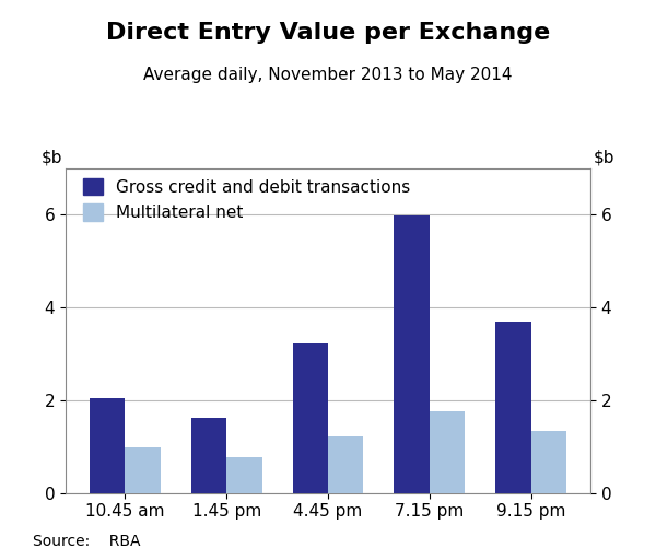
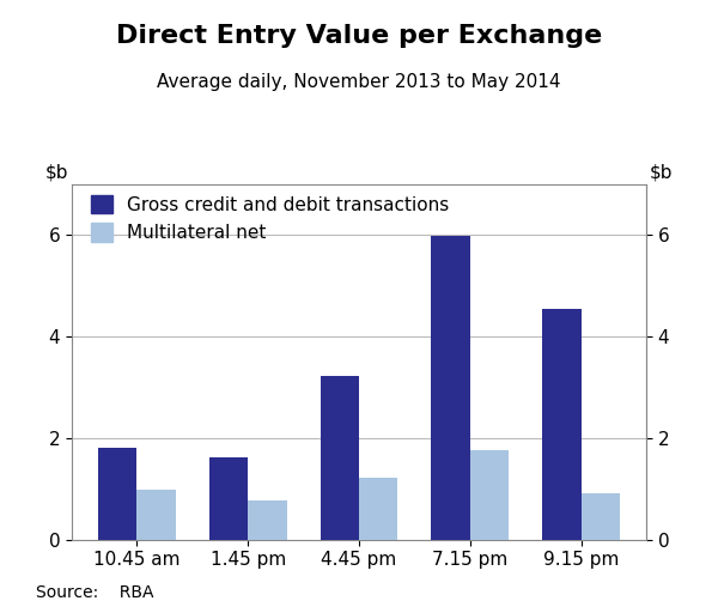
Gross credit and debit transactions/10.45 am: 2.05 -> 1.80
Gross credit and debit transactions/9.15 pm: 3.70 -> 4.55
Multilateral net/9.15 pm: 1.33 -> 0.90
